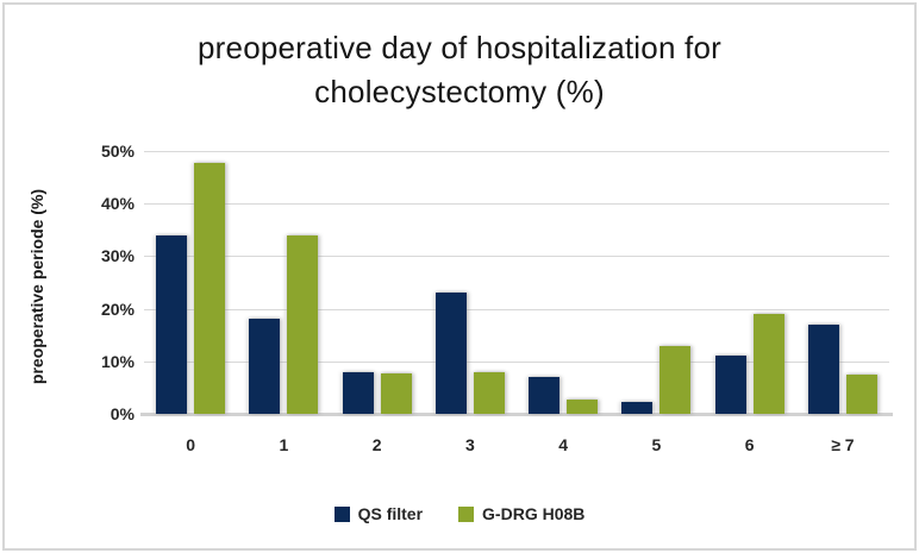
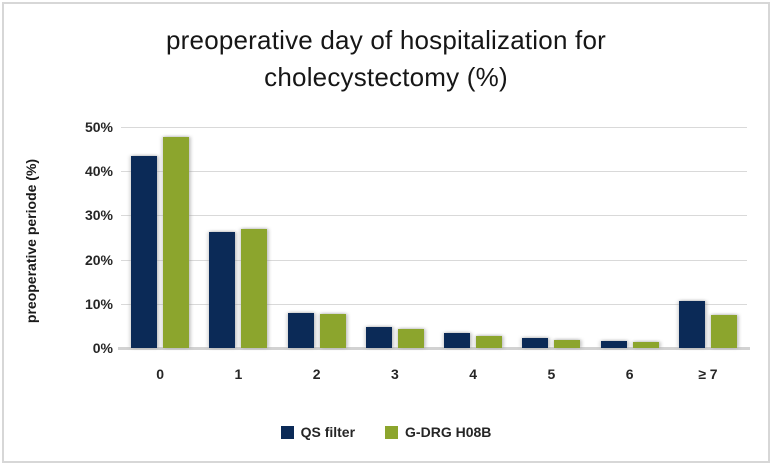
QS filter/0: 34% -> 44%
QS filter/1: 18% -> 26%
G-DRG H08B/1: 34% -> 27%
QS filter/3: 23% -> 5%
G-DRG H08B/3: 8% -> 4%
QS filter/4: 7% -> 3%
G-DRG H08B/5: 13% -> 2%
QS filter/6: 11% -> 2%
G-DRG H08B/6: 19% -> 1%
QS filter/≥ 7: 17% -> 11%
